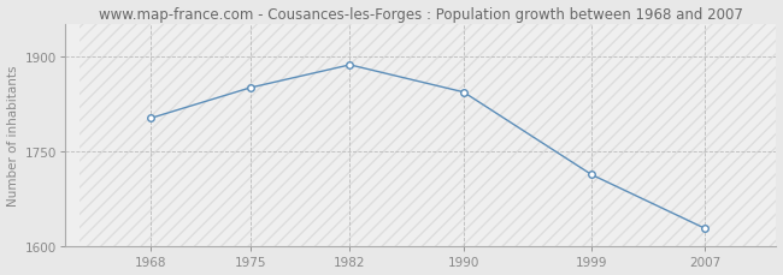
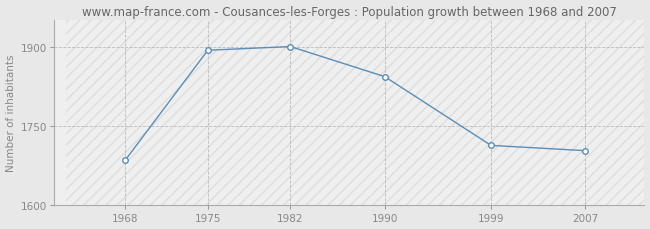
1968: 1802 -> 1685
1975: 1850 -> 1893
1982: 1886 -> 1900
2007: 1628 -> 1703
